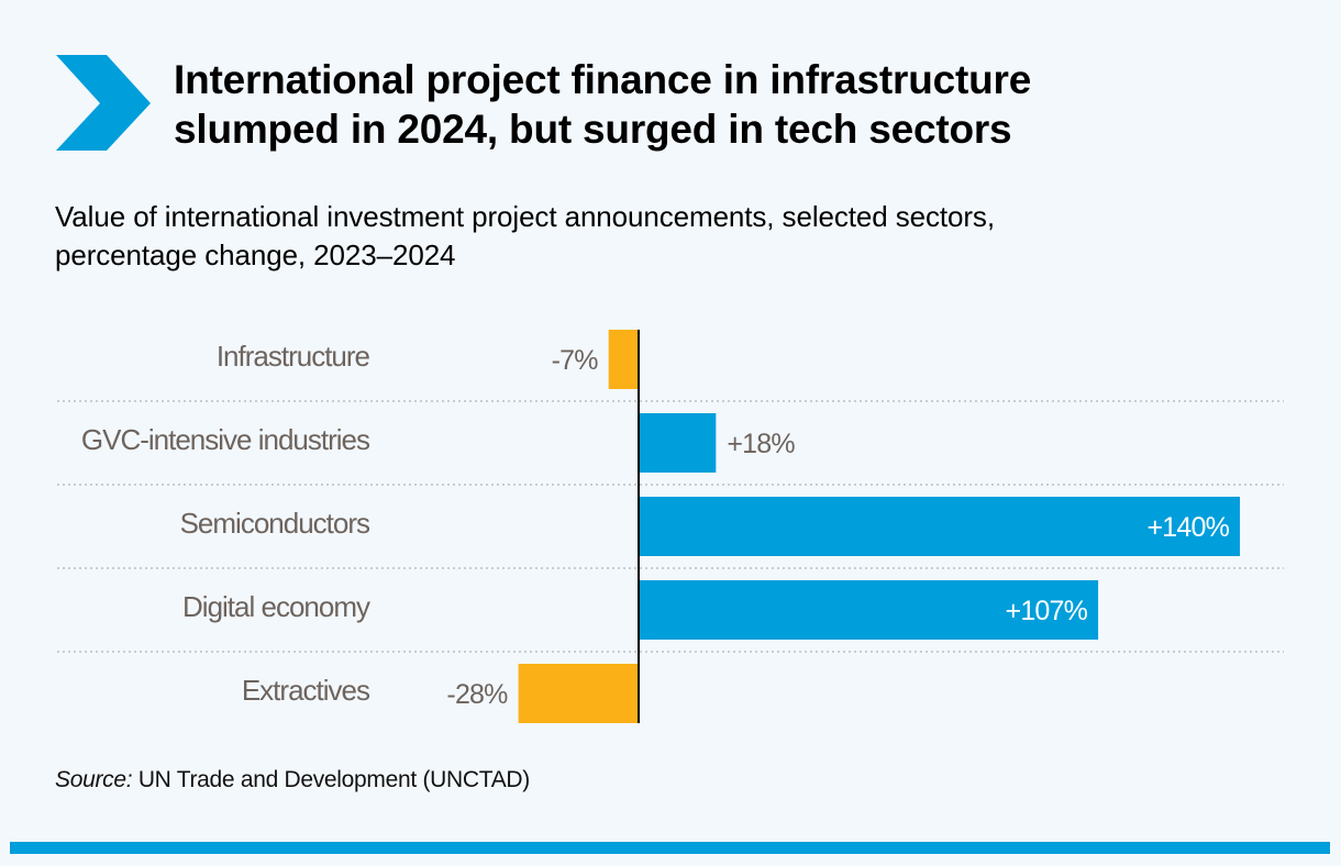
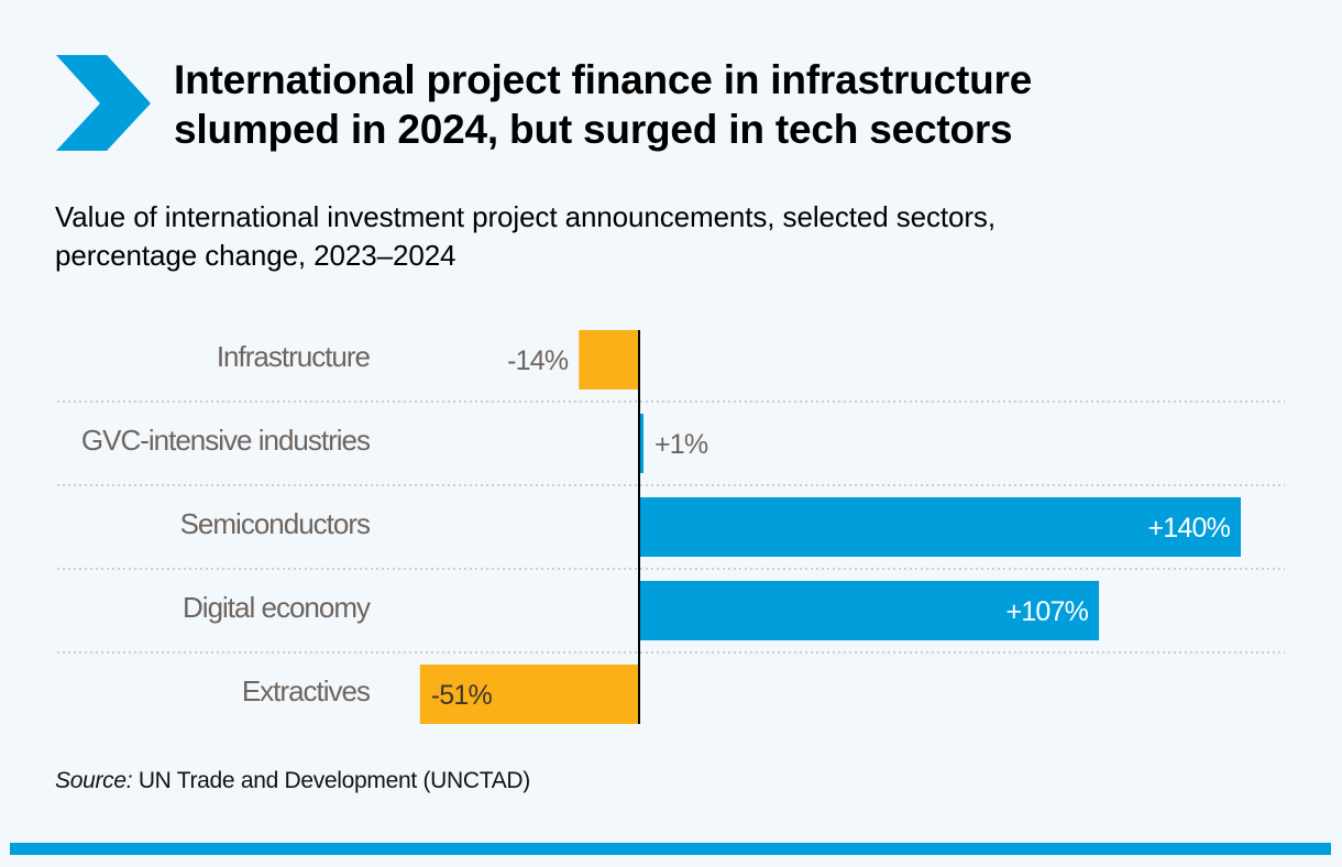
Infrastructure: -7% -> -14%
GVC-intensive industries: +18% -> +1%
Extractives: -28% -> -51%
